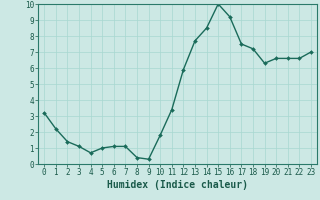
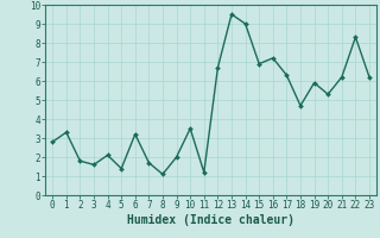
0: 3.2 -> 2.8
1: 2.2 -> 3.3
2: 1.4 -> 1.8
3: 1.1 -> 1.6
4: 0.7 -> 2.1
5: 1.0 -> 1.4
6: 1.1 -> 3.2
7: 1.1 -> 1.7
8: 0.4 -> 1.1
9: 0.3 -> 2.0
10: 1.8 -> 3.5
11: 3.4 -> 1.2
12: 5.9 -> 6.7
13: 7.7 -> 9.5
14: 8.5 -> 9.0
15: 10.0 -> 6.9
16: 9.2 -> 7.2
17: 7.5 -> 6.3
18: 7.2 -> 4.7
19: 6.3 -> 5.9
20: 6.6 -> 5.3
21: 6.6 -> 6.2
22: 6.6 -> 8.3
23: 7.0 -> 6.2
